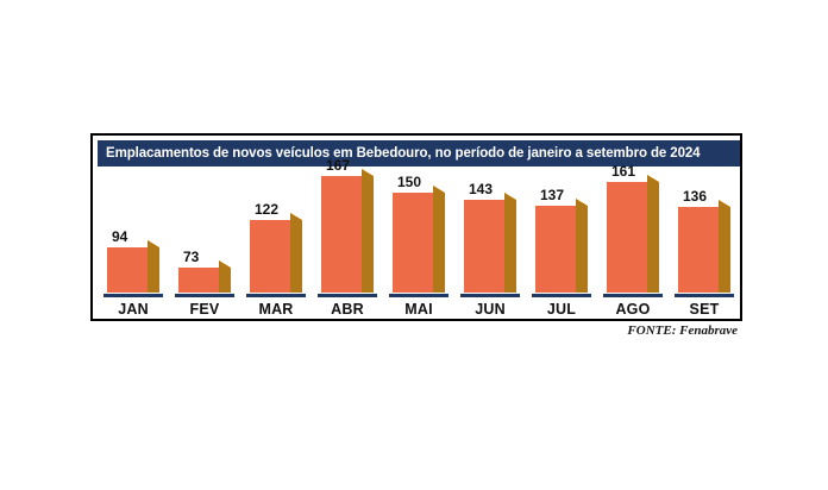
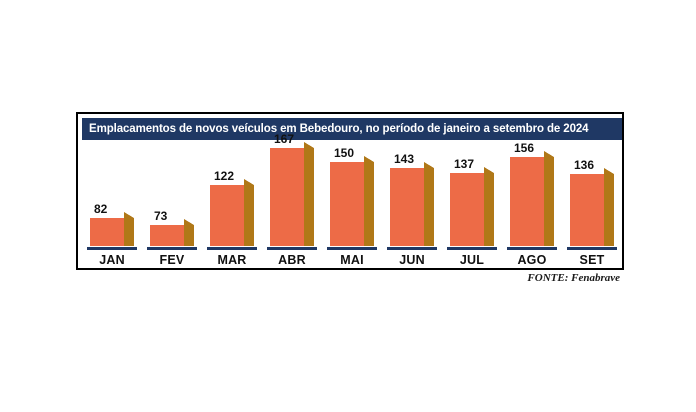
JAN: 94 -> 82
AGO: 161 -> 156
